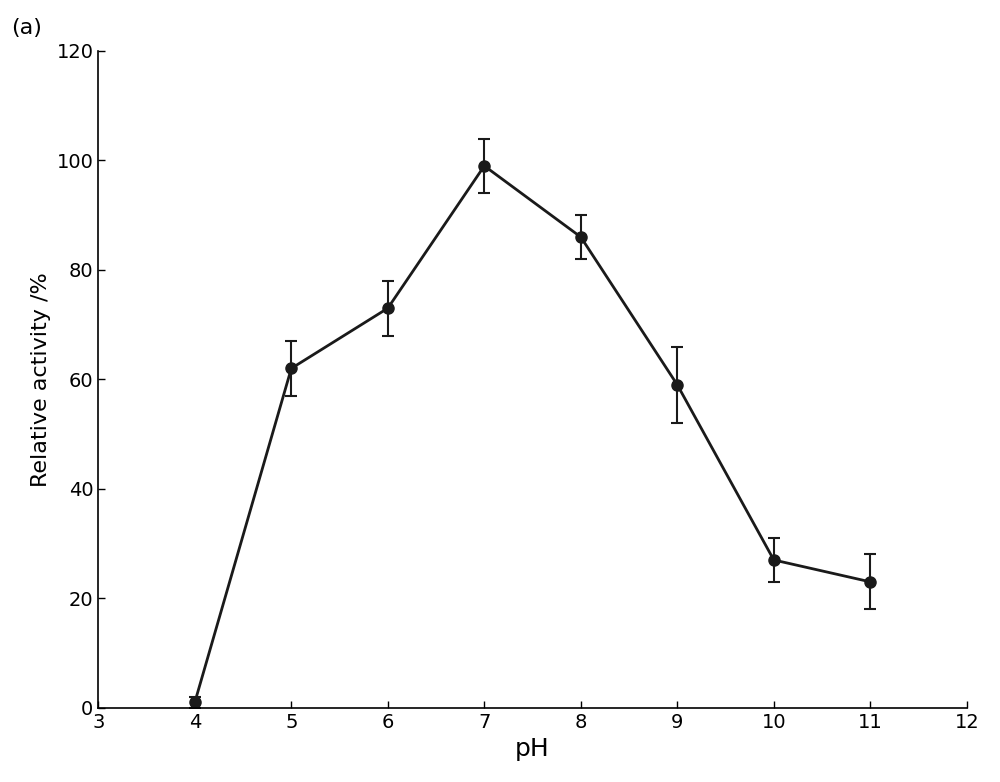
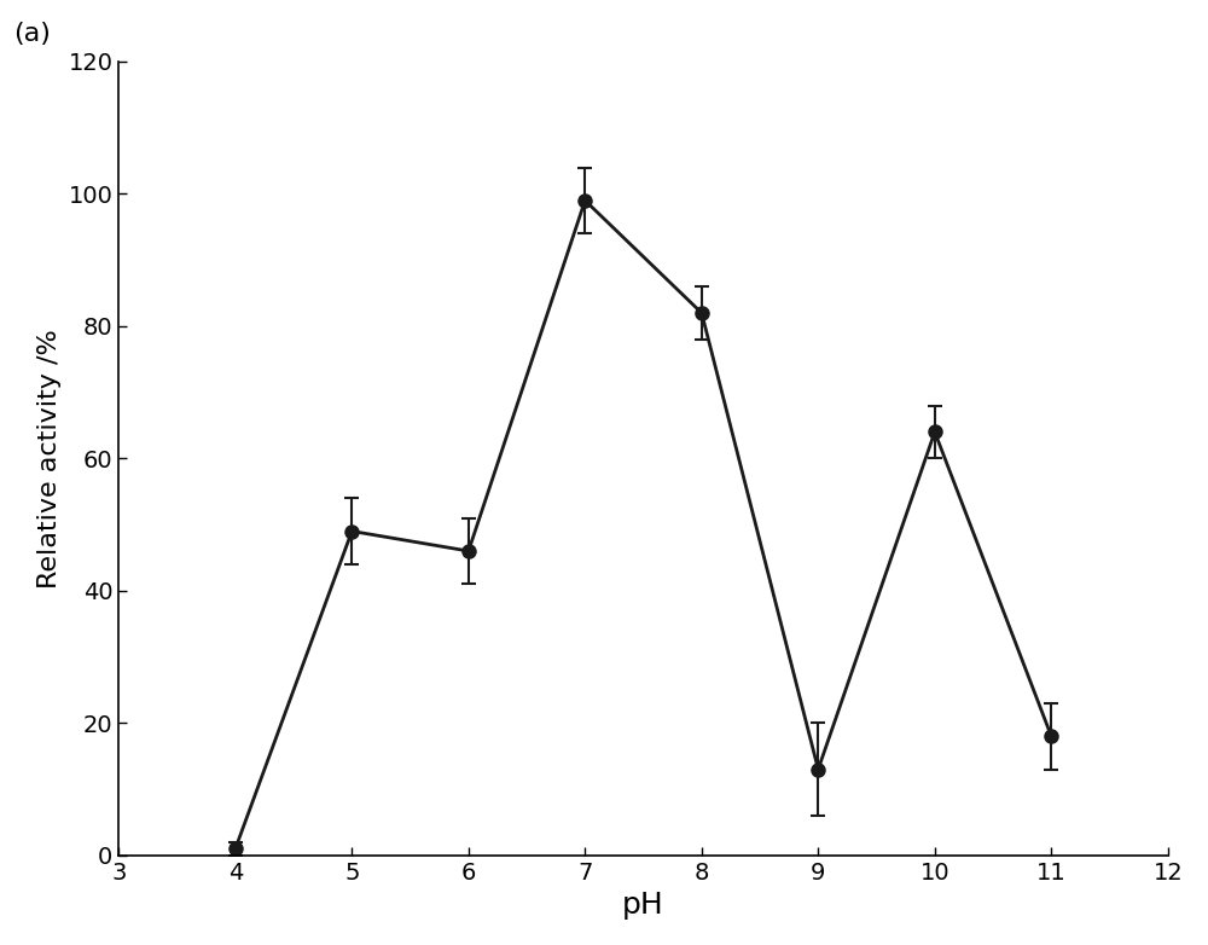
5: 62 -> 49
6: 73 -> 46
8: 86 -> 82
9: 59 -> 13
10: 27 -> 64
11: 23 -> 18
